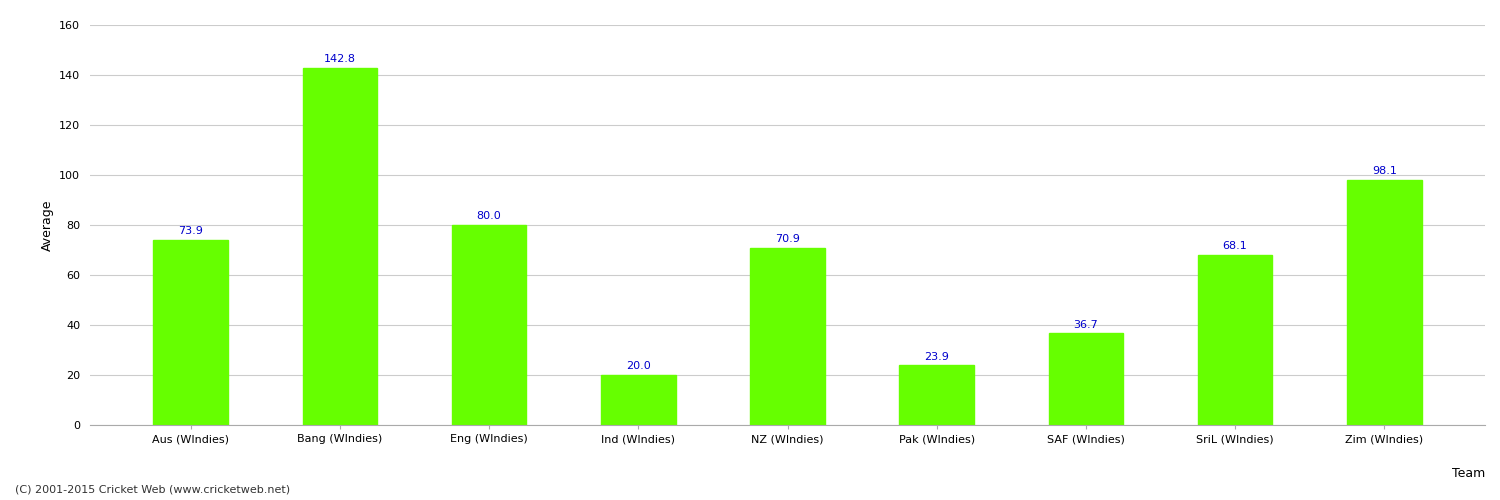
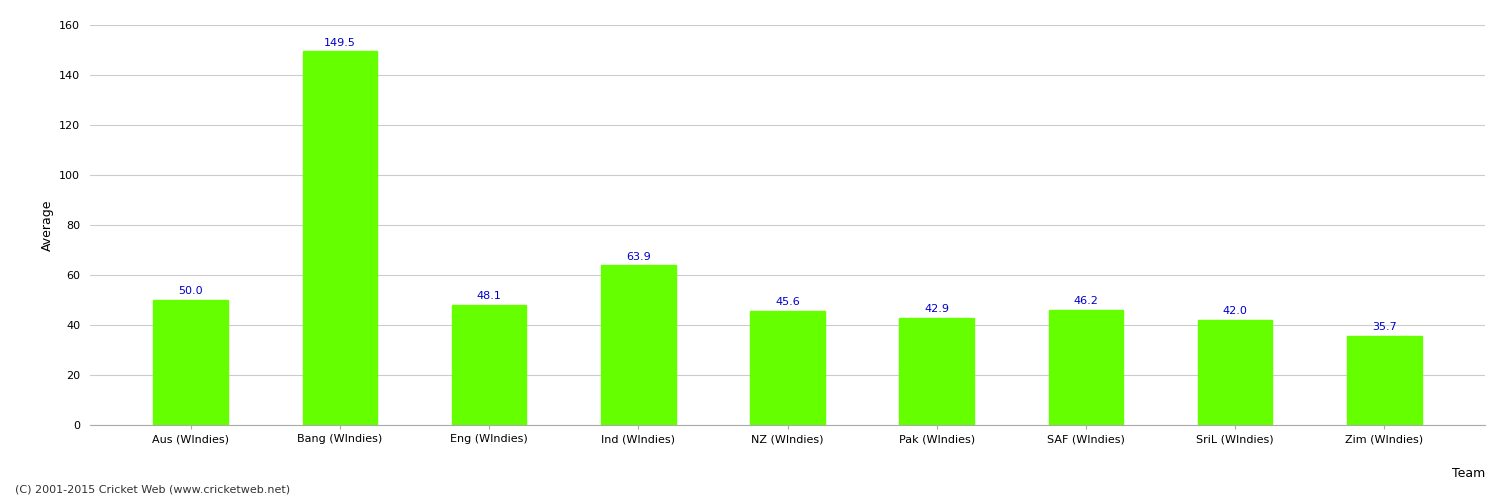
Aus (WIndies): 73.9 -> 50.0
Bang (WIndies): 142.8 -> 149.5
Eng (WIndies): 80.0 -> 48.1
Ind (WIndies): 20.0 -> 63.9
NZ (WIndies): 70.9 -> 45.6
Pak (WIndies): 23.9 -> 42.9
SAF (WIndies): 36.7 -> 46.2
SriL (WIndies): 68.1 -> 42.0
Zim (WIndies): 98.1 -> 35.7
